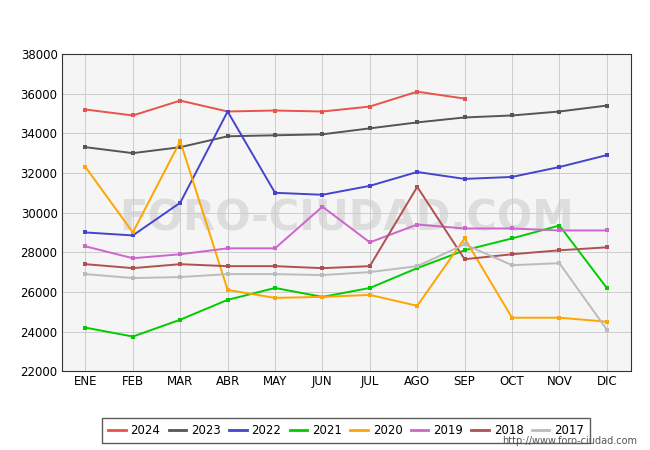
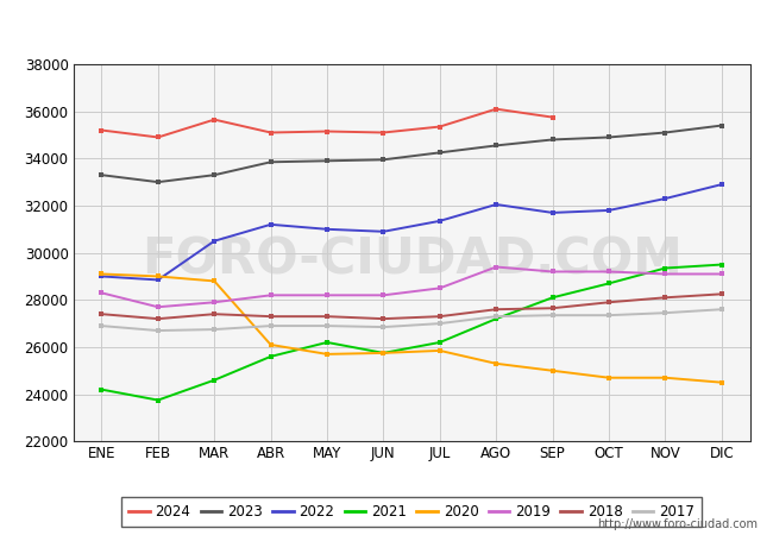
2020/ENE: 32300 -> 29100
2020/MAR: 33600 -> 28800
2022/ABR: 35100 -> 31200
2019/JUN: 30300 -> 28200
2018/AGO: 31300 -> 27600
2020/SEP: 28700 -> 25000
2017/SEP: 28400 -> 27400
2021/DIC: 26200 -> 29500
2017/DIC: 24100 -> 27600
